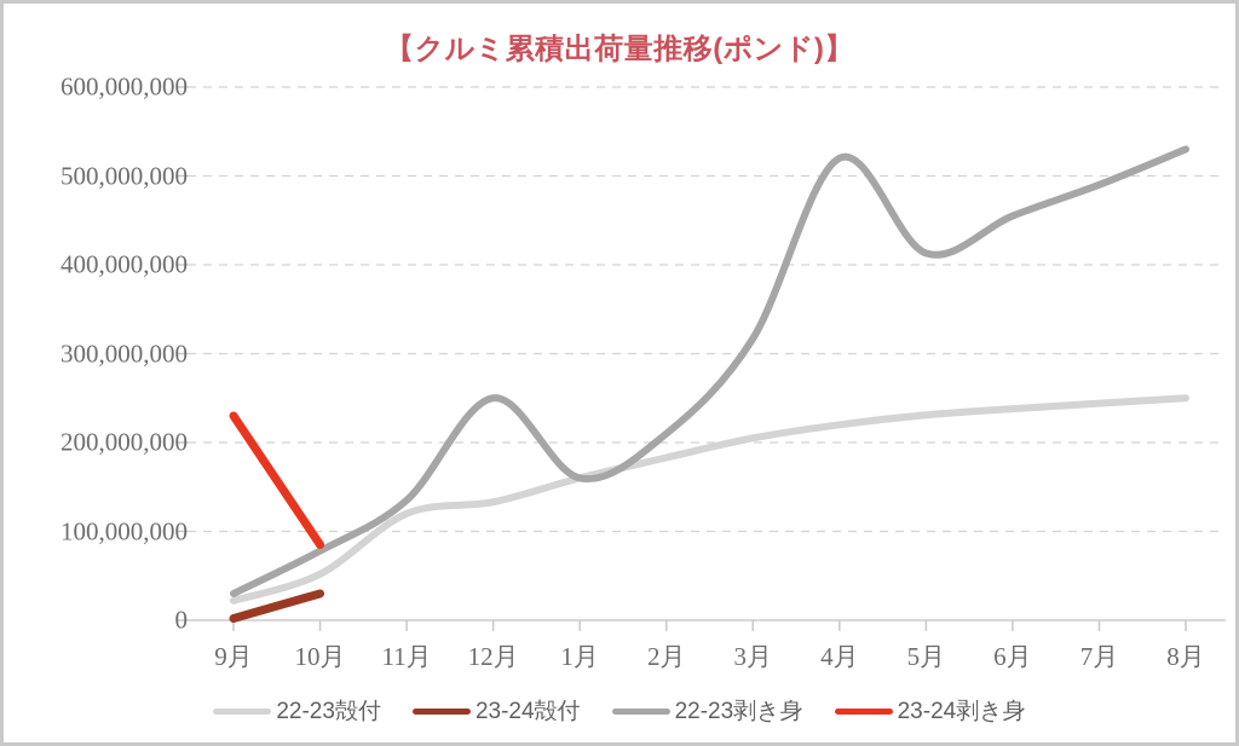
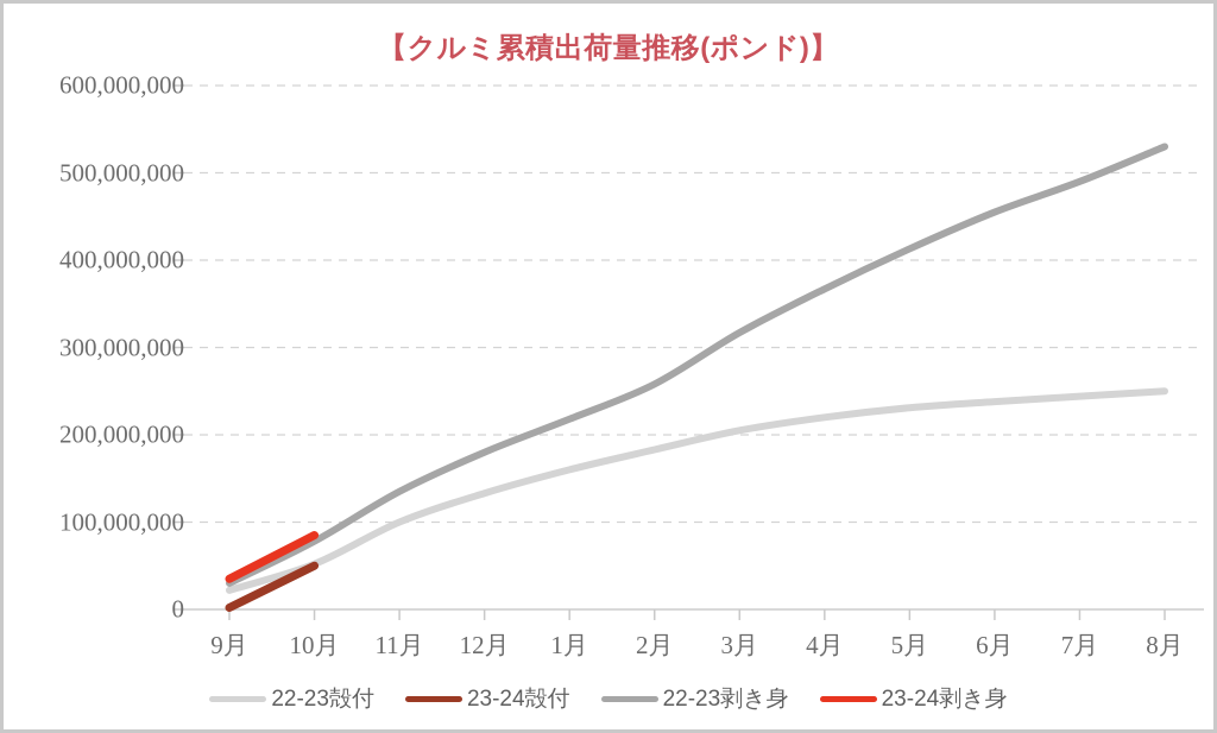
23-24剥き身/9月: 230000000 -> 40000000
23-24殻付/10月: 30000000 -> 50000000
22-23殻付/11月: 120000000 -> 100000000
22-23剥き身/12月: 250000000 -> 180000000
22-23剥き身/1月: 160000000 -> 220000000
22-23剥き身/2月: 210000000 -> 260000000
22-23剥き身/4月: 520000000 -> 370000000
